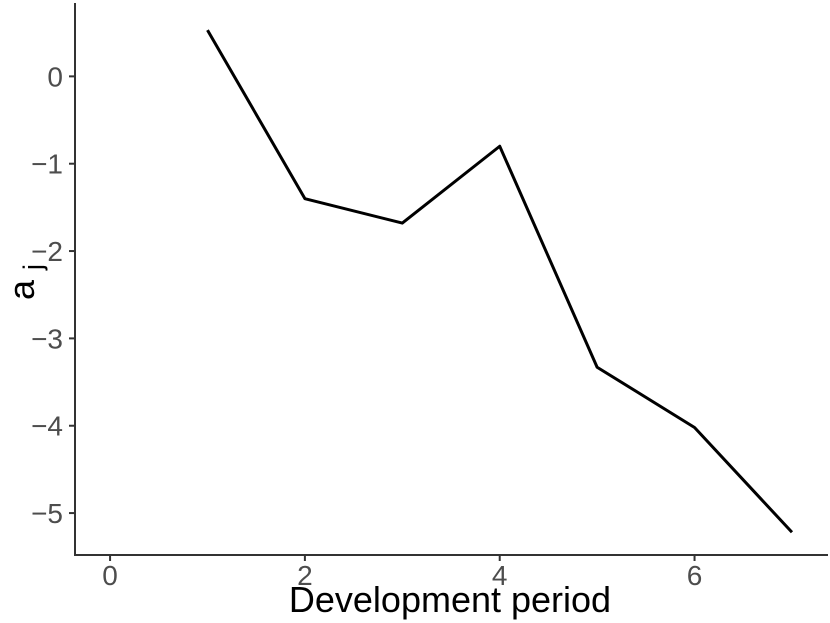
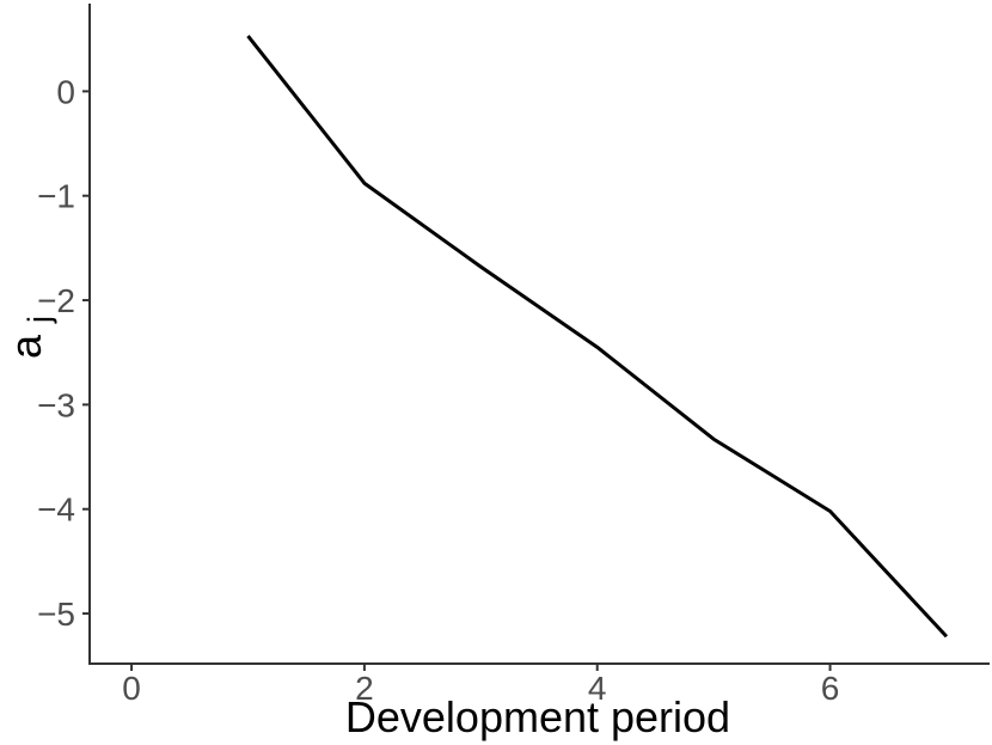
2: -1.4 -> -0.9
4: -0.8 -> -2.5
